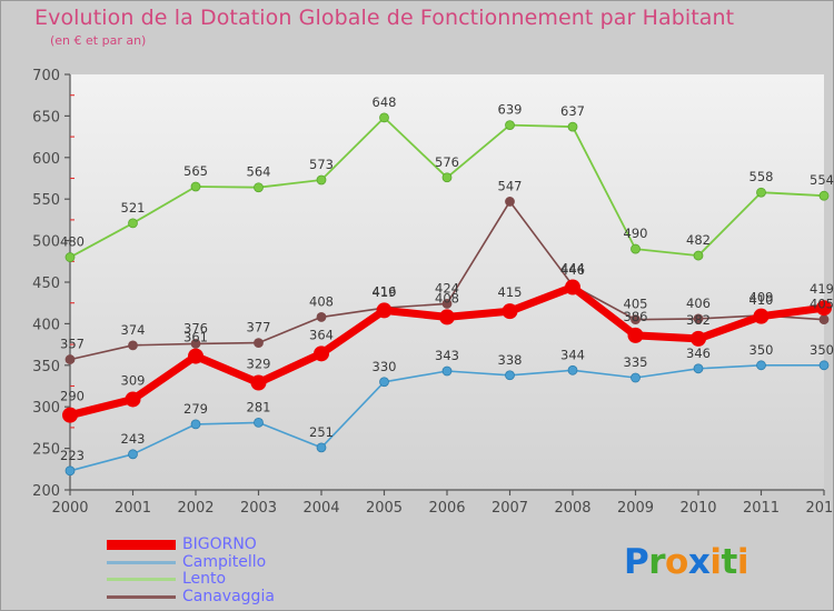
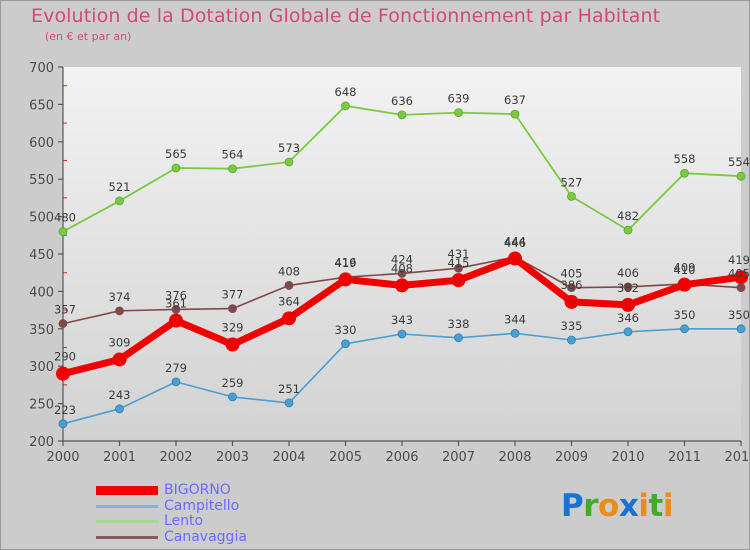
Campitello/2003: 281 -> 259
Lento/2006: 576 -> 636
Canavaggia/2007: 547 -> 431
Lento/2009: 490 -> 527
